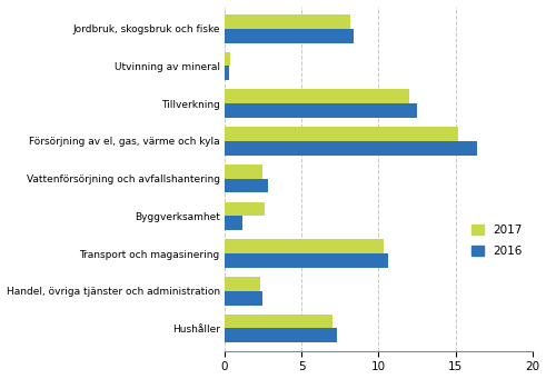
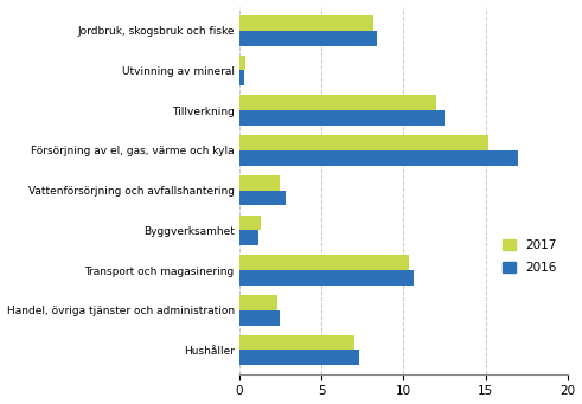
2016/Försörjning av el, gas, värme och kyla: 16.4 -> 17.0
2017/Byggverksamhet: 2.6 -> 1.3
